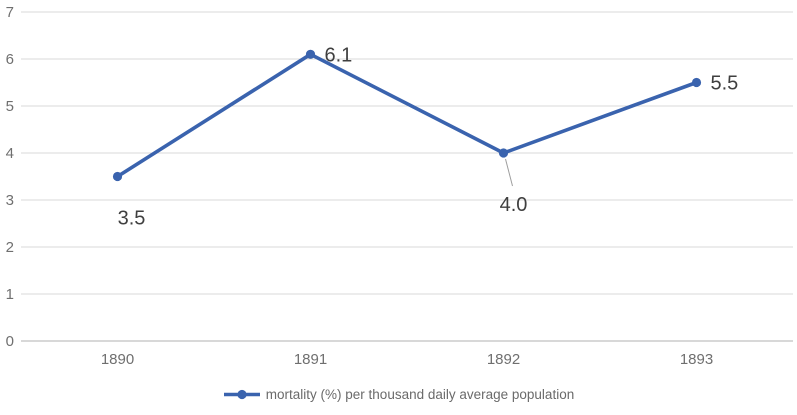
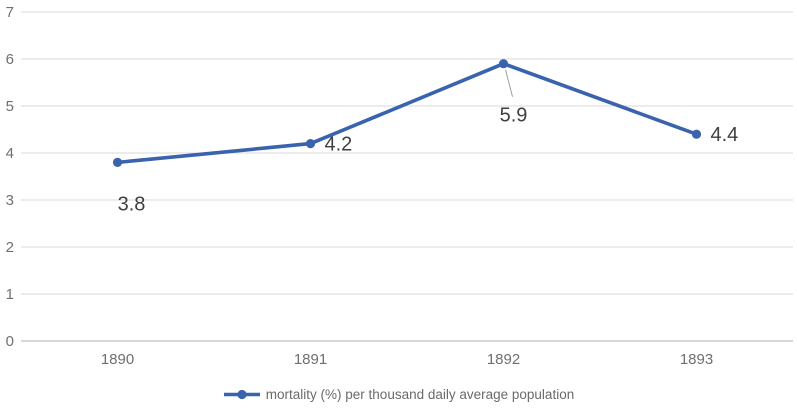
1890: 3.5 -> 3.8
1891: 6.1 -> 4.2
1892: 4.0 -> 5.9
1893: 5.5 -> 4.4
